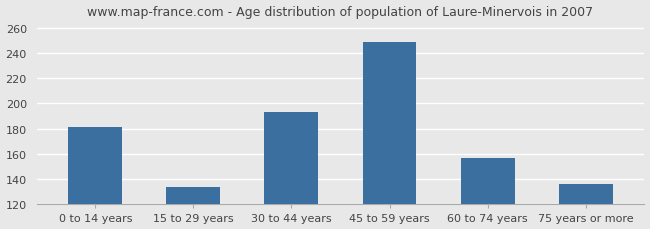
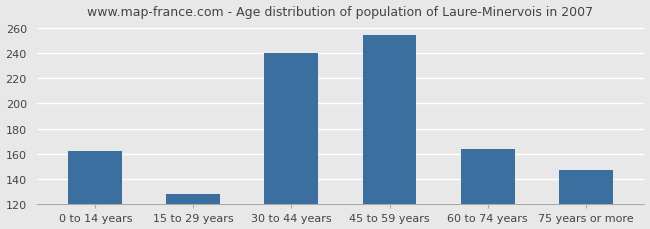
0 to 14 years: 181 -> 162
15 to 29 years: 134 -> 128
30 to 44 years: 193 -> 240
45 to 59 years: 249 -> 254
60 to 74 years: 157 -> 164
75 years or more: 136 -> 147
